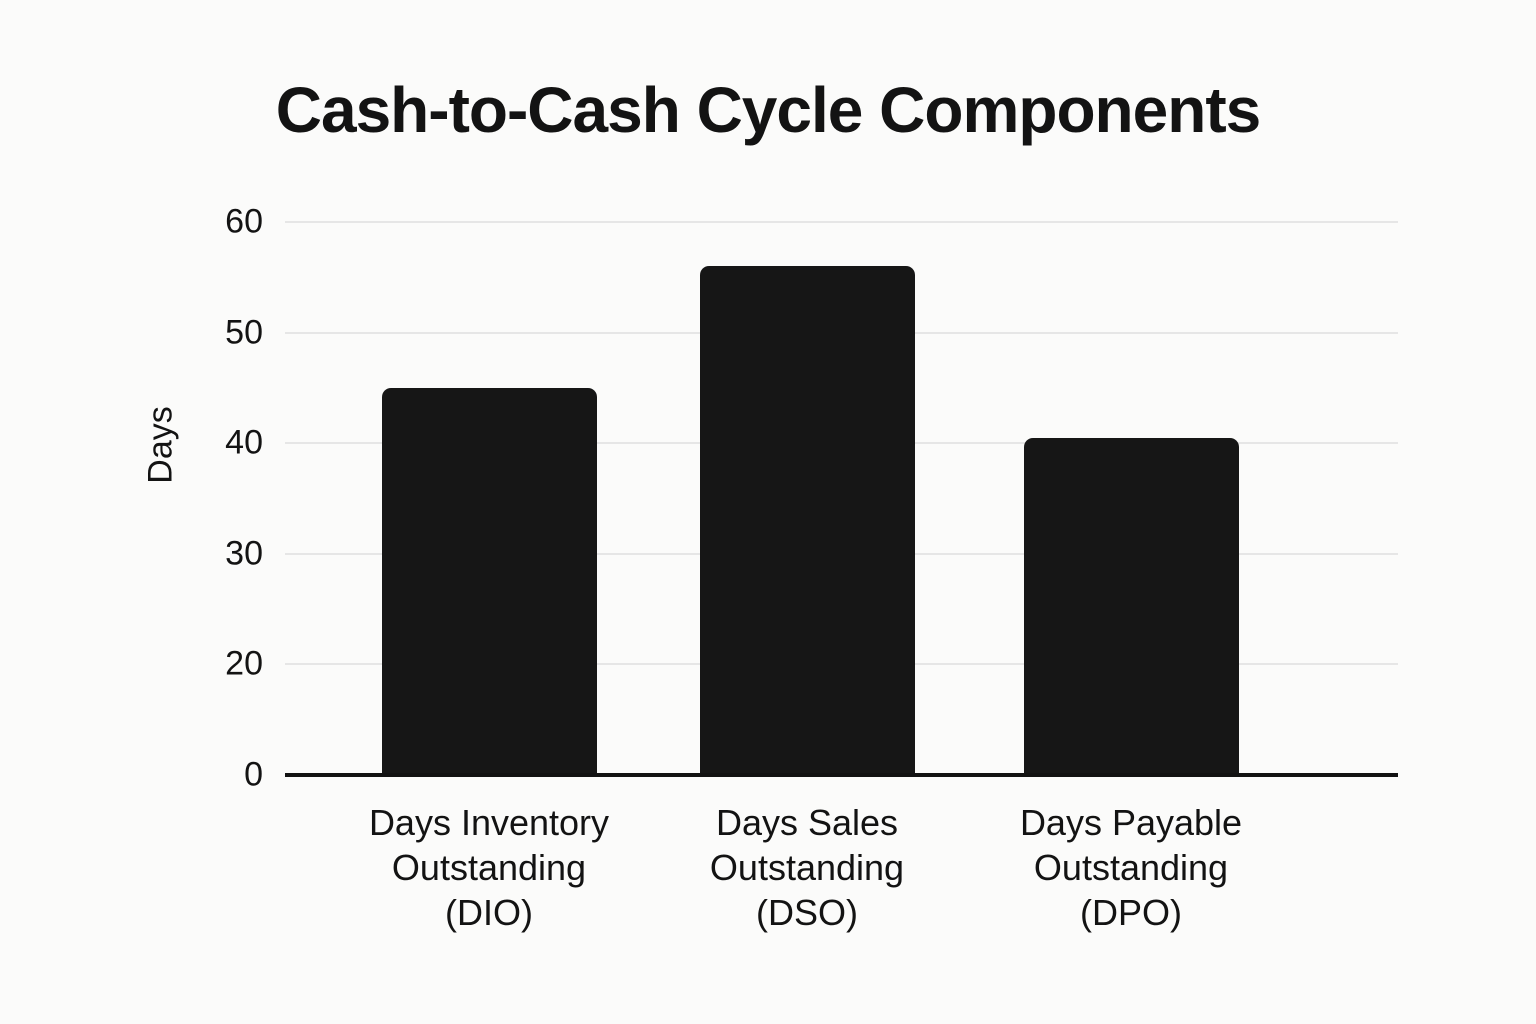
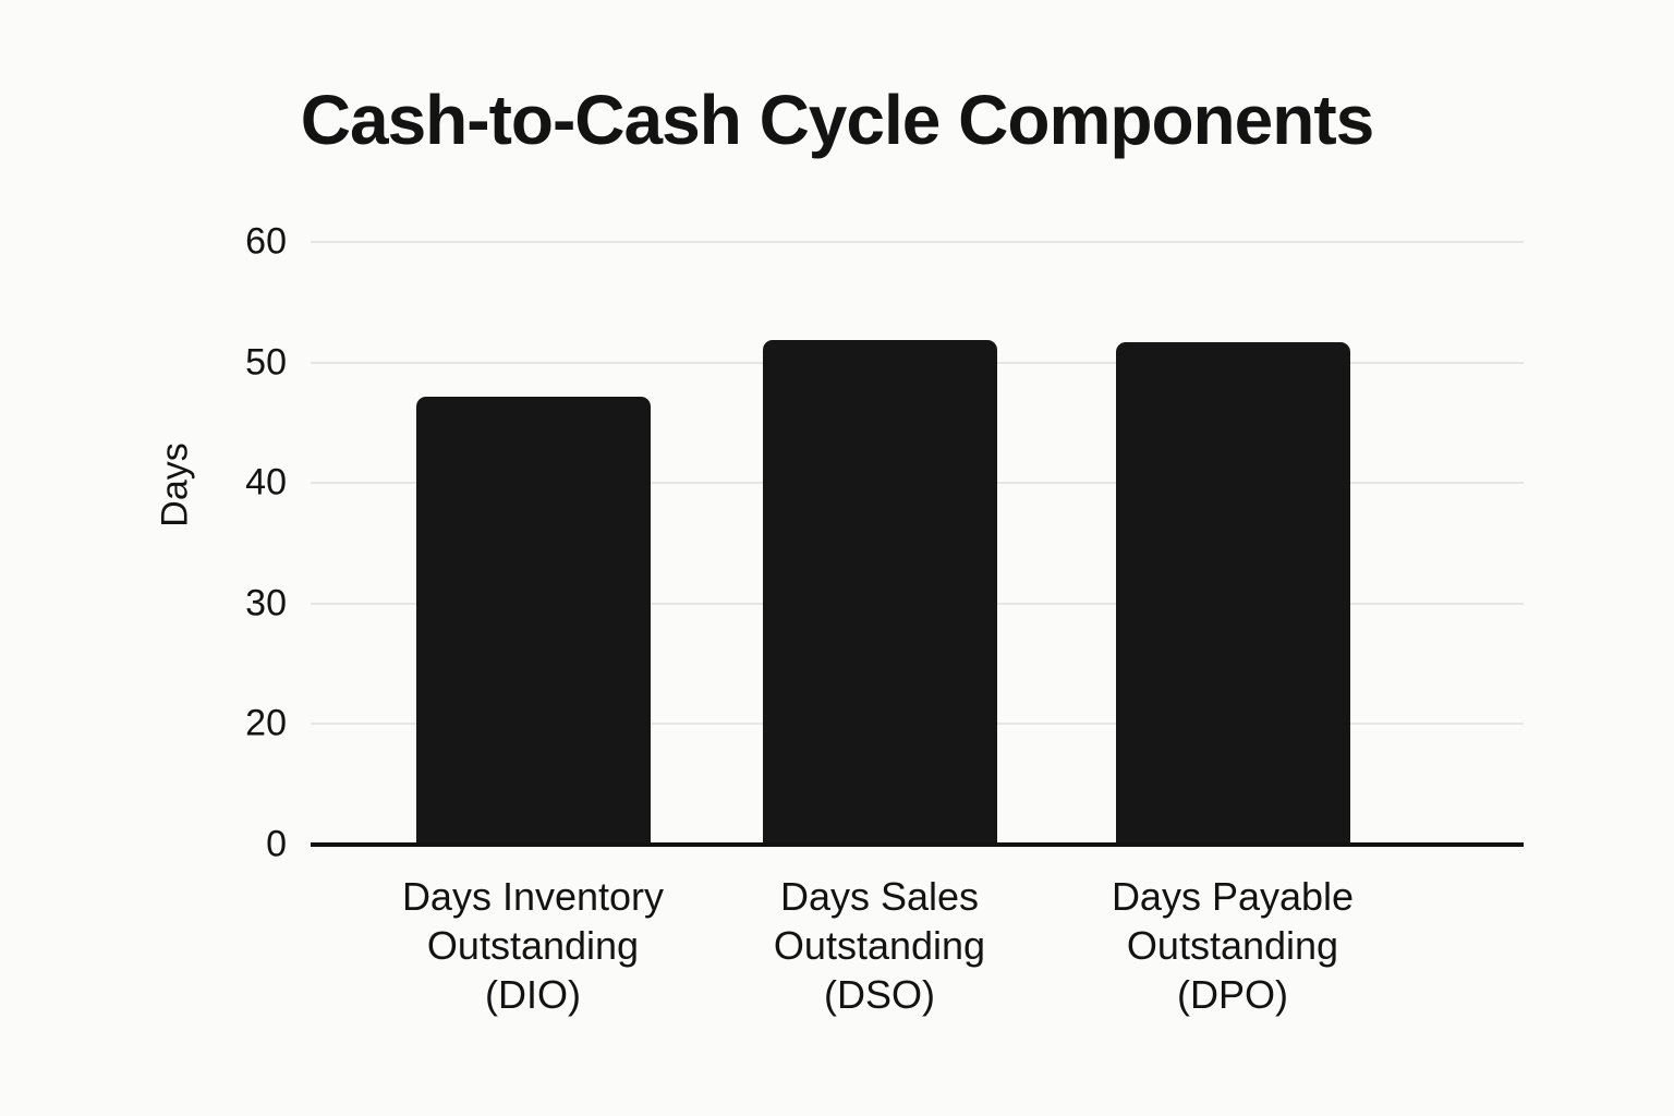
Days Inventory Outstanding (DIO): 45.0 -> 47.2
Days Sales Outstanding (DSO): 56.0 -> 51.9
Days Payable Outstanding (DPO): 40.5 -> 51.7
